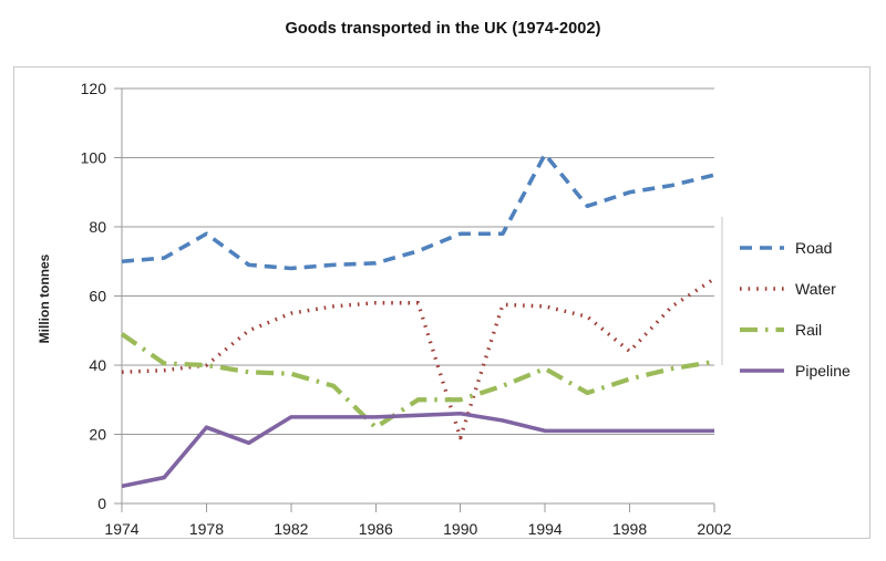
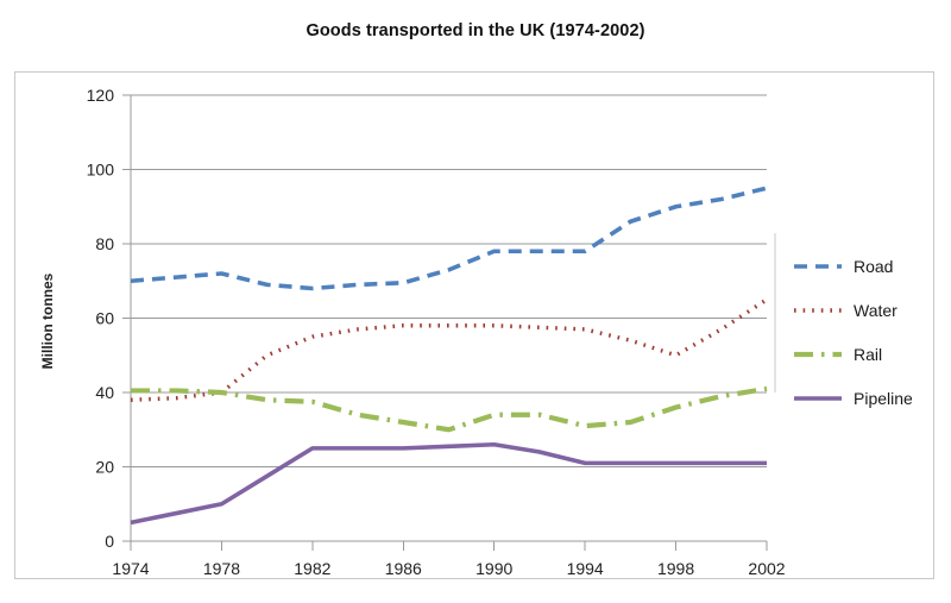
Rail/1974: 49 -> 40
Road/1978: 78 -> 72
Pipeline/1978: 22 -> 10
Rail/1986: 22 -> 32
Water/1990: 19 -> 58
Rail/1990: 30 -> 34
Road/1994: 101 -> 78
Rail/1994: 39 -> 31
Water/1998: 44 -> 50
